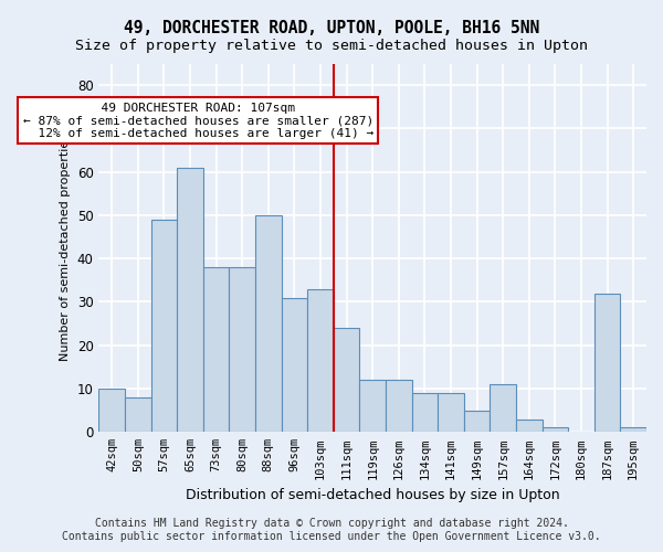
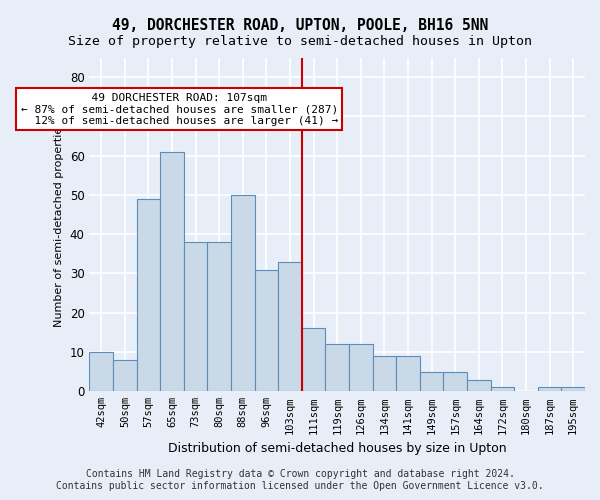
111sqm: 24 -> 16
157sqm: 11 -> 5
187sqm: 32 -> 1
